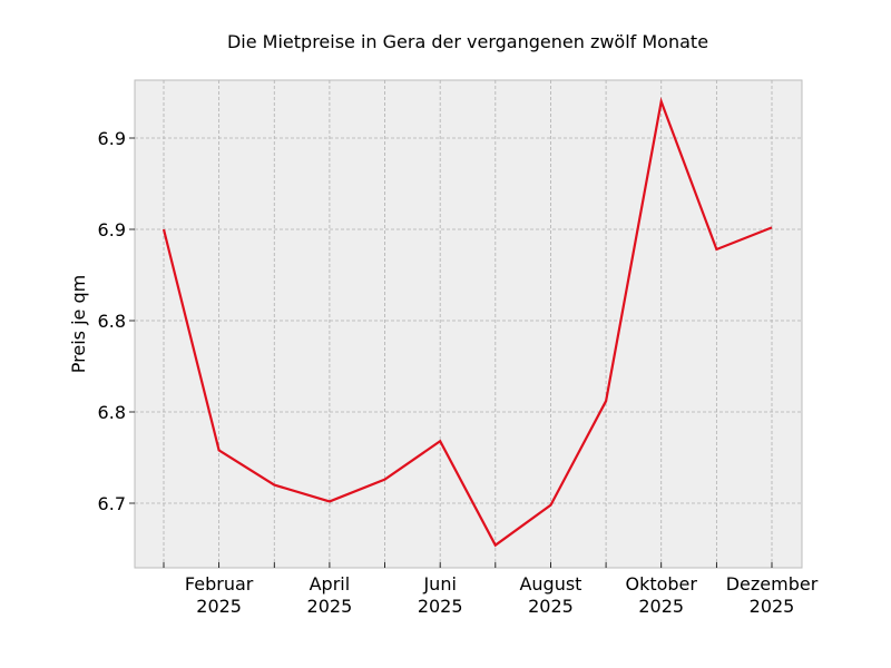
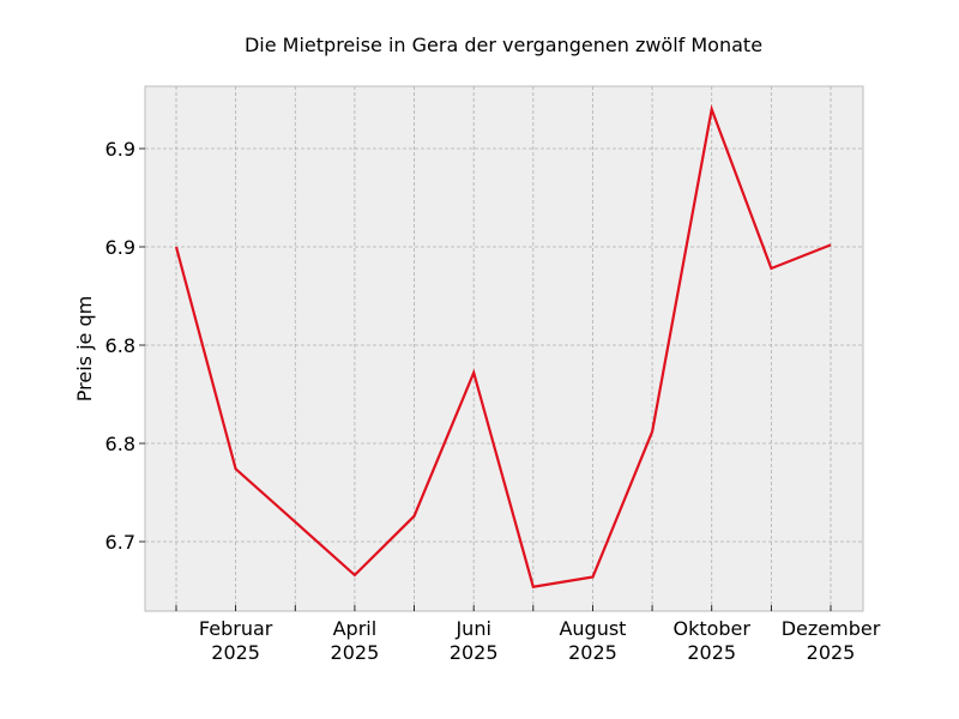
Februar 2025: 6.729 -> 6.737
April 2025: 6.701 -> 6.683
Juni 2025: 6.734 -> 6.786
August 2025: 6.699 -> 6.682
